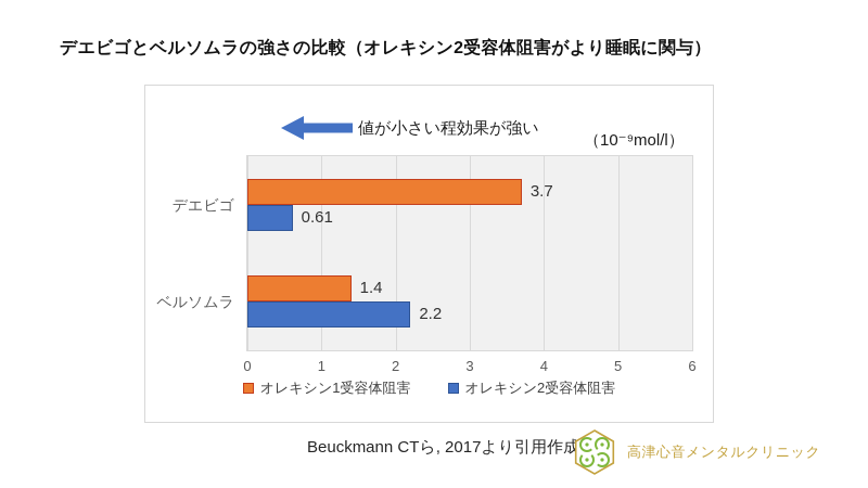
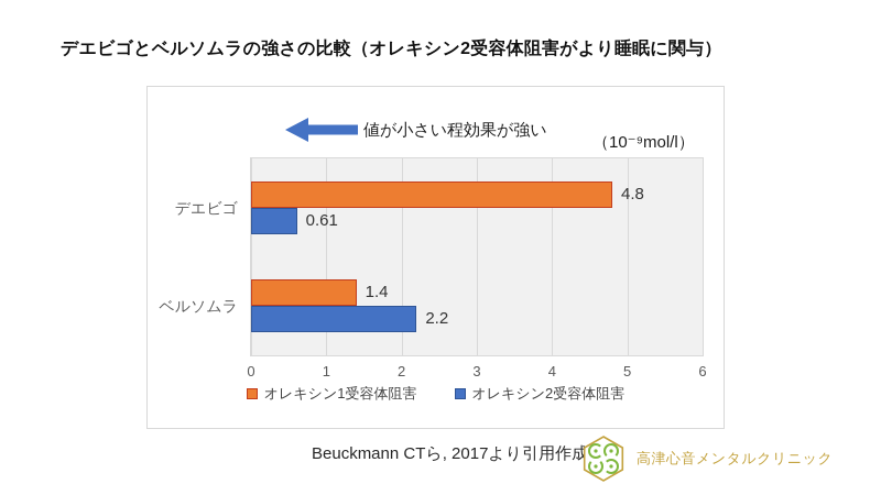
オレキシン1受容体阻害/デエビゴ: 3.7 -> 4.8
